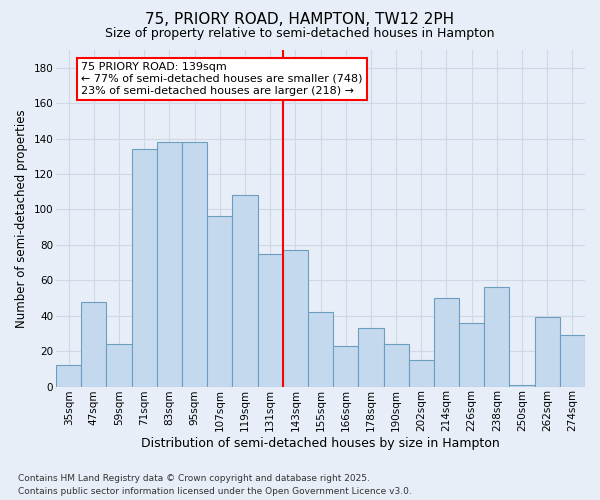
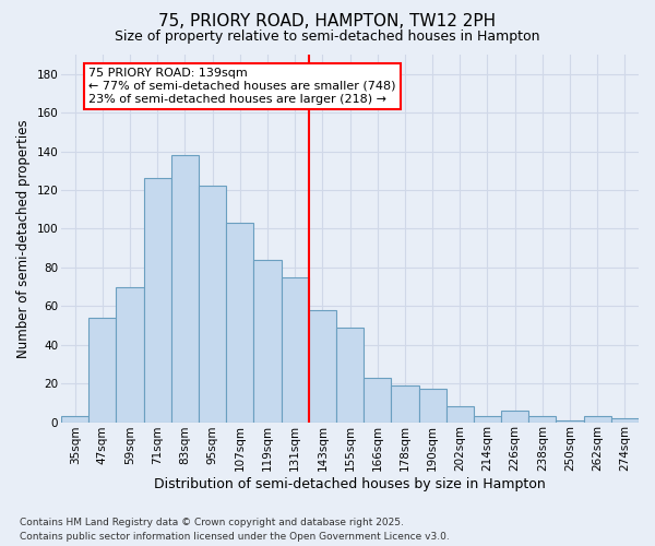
35sqm: 12 -> 3
47sqm: 48 -> 54
59sqm: 24 -> 70
71sqm: 134 -> 126
95sqm: 138 -> 122
107sqm: 96 -> 103
119sqm: 108 -> 84
143sqm: 77 -> 58
155sqm: 42 -> 49
178sqm: 33 -> 19
190sqm: 24 -> 17
202sqm: 15 -> 8
214sqm: 50 -> 3
226sqm: 36 -> 6
238sqm: 56 -> 3
262sqm: 39 -> 3
274sqm: 29 -> 2
